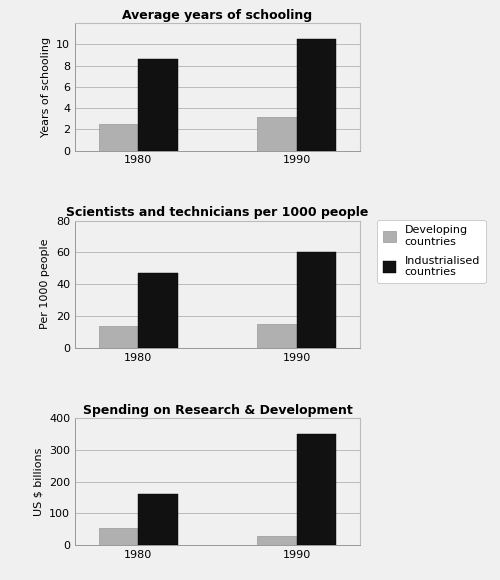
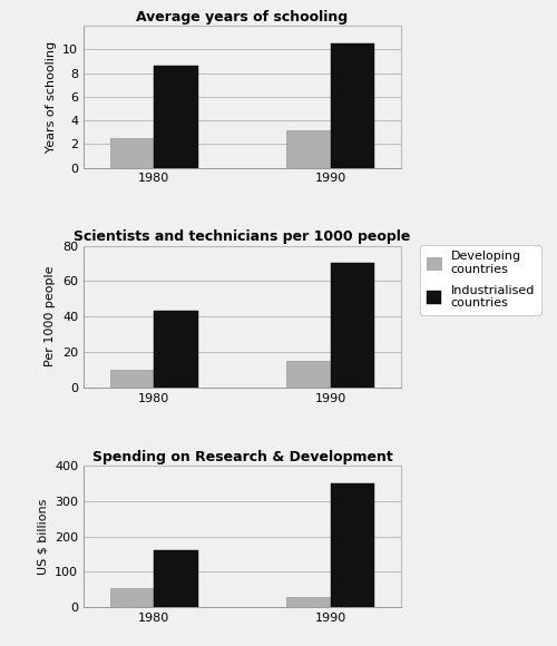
Scientists and technicians per 1000 people/Developing countries/1980: 14 -> 10
Scientists and technicians per 1000 people/Industrialised countries/1980: 47 -> 43
Scientists and technicians per 1000 people/Industrialised countries/1990: 60 -> 70
